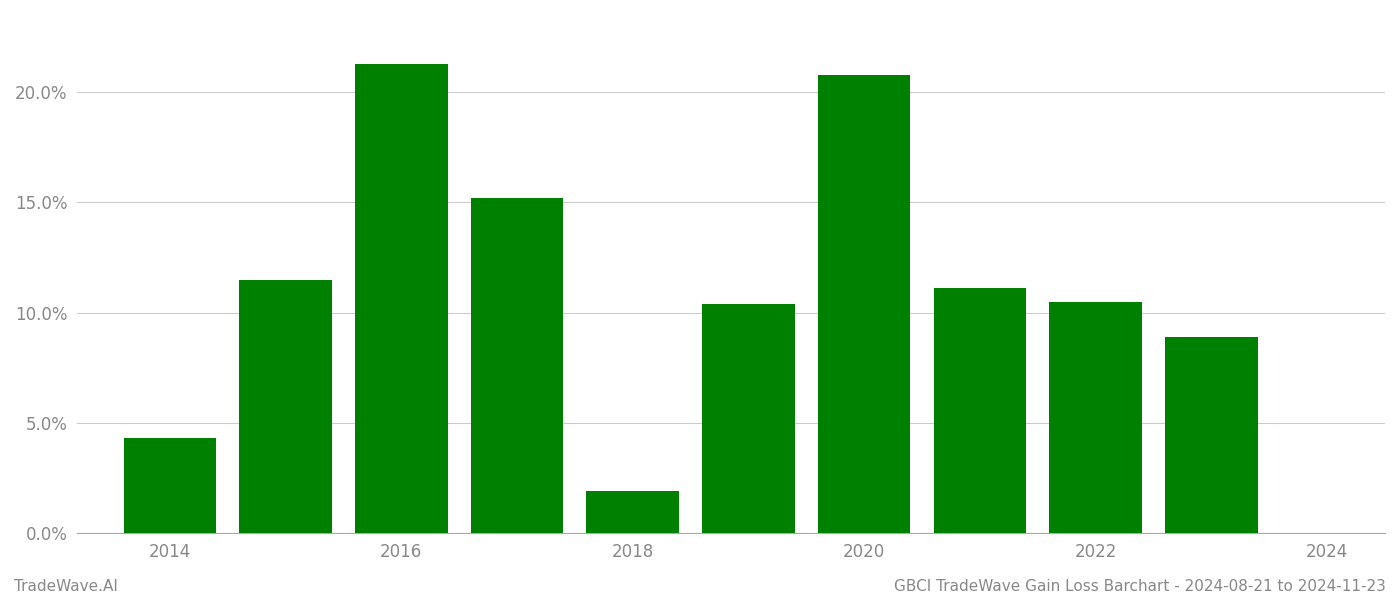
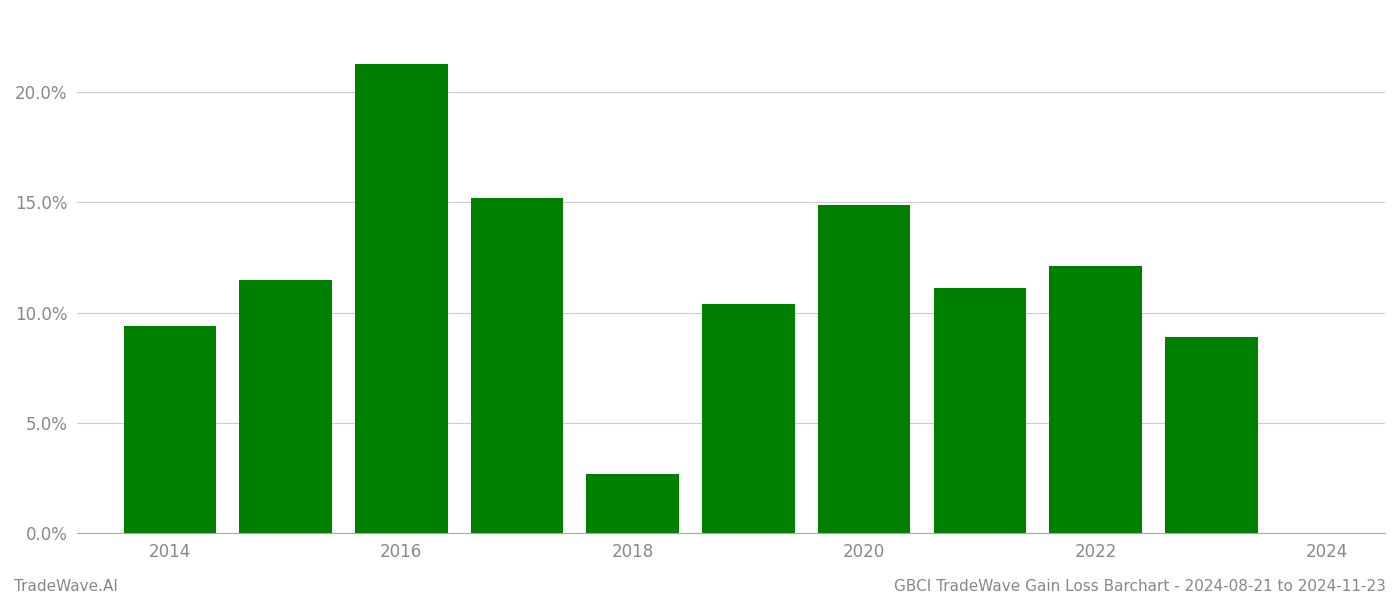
2014: 4.3% -> 9.4%
2018: 1.9% -> 2.7%
2020: 20.8% -> 14.9%
2022: 10.5% -> 12.1%
